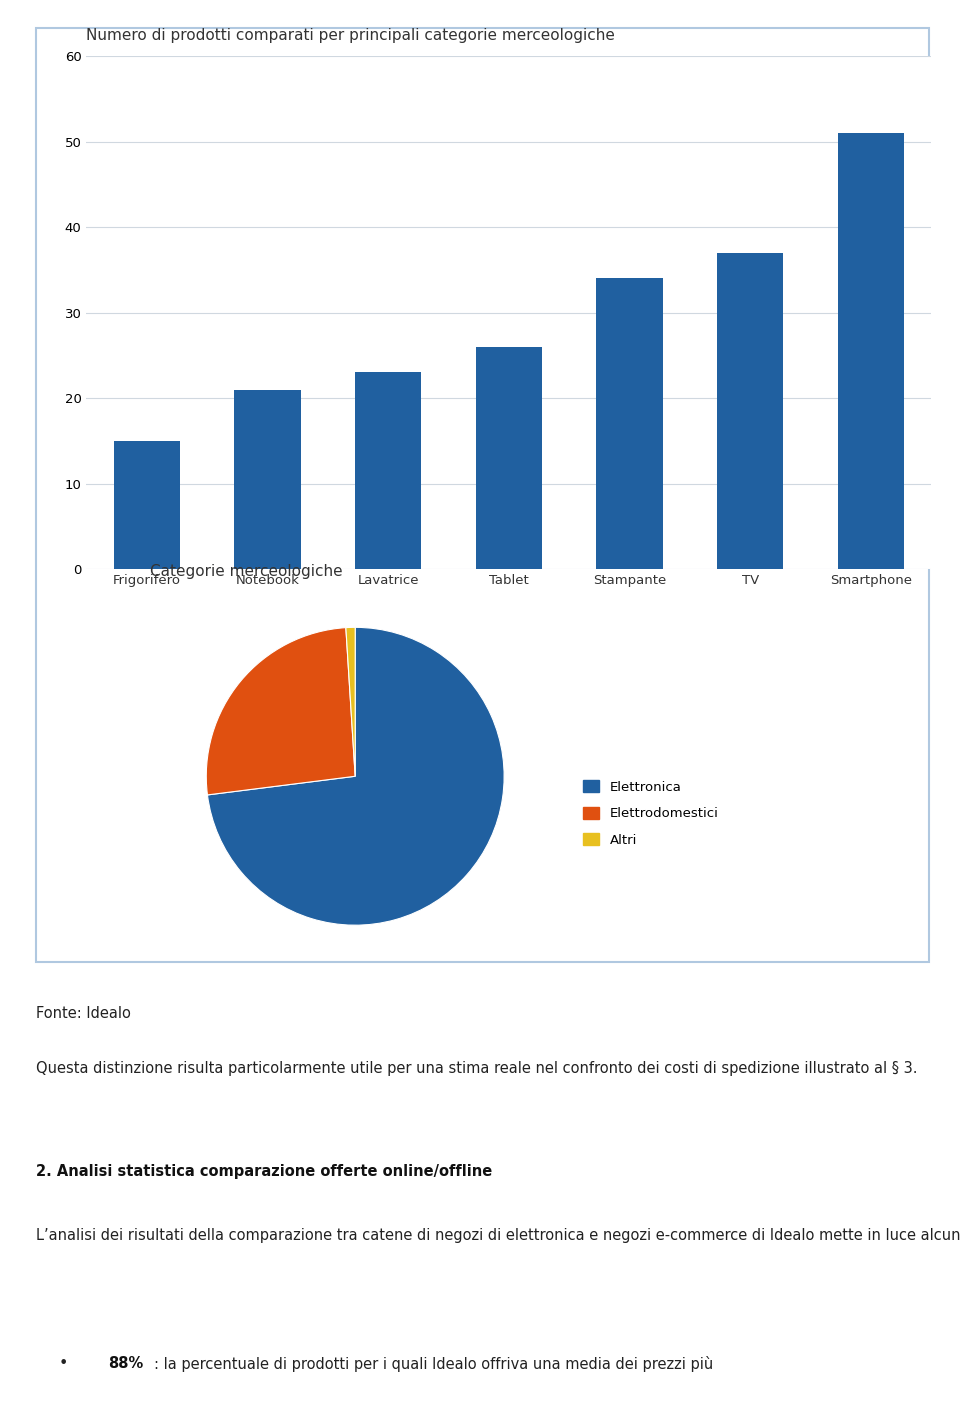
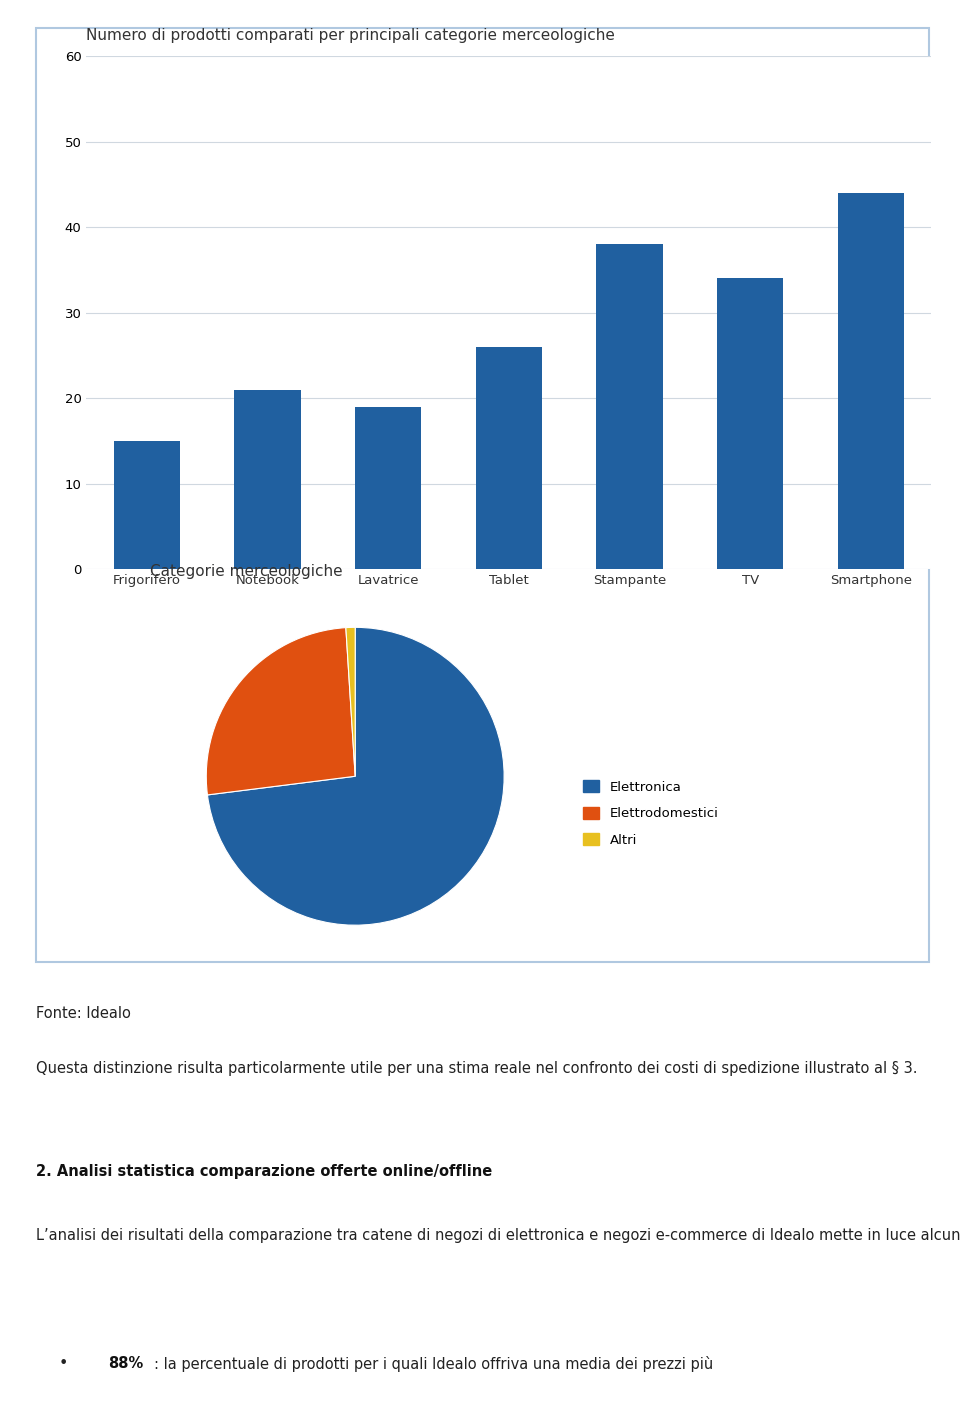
Lavatrice: 23 -> 19
Stampante: 34 -> 38
TV: 37 -> 34
Smartphone: 51 -> 44
